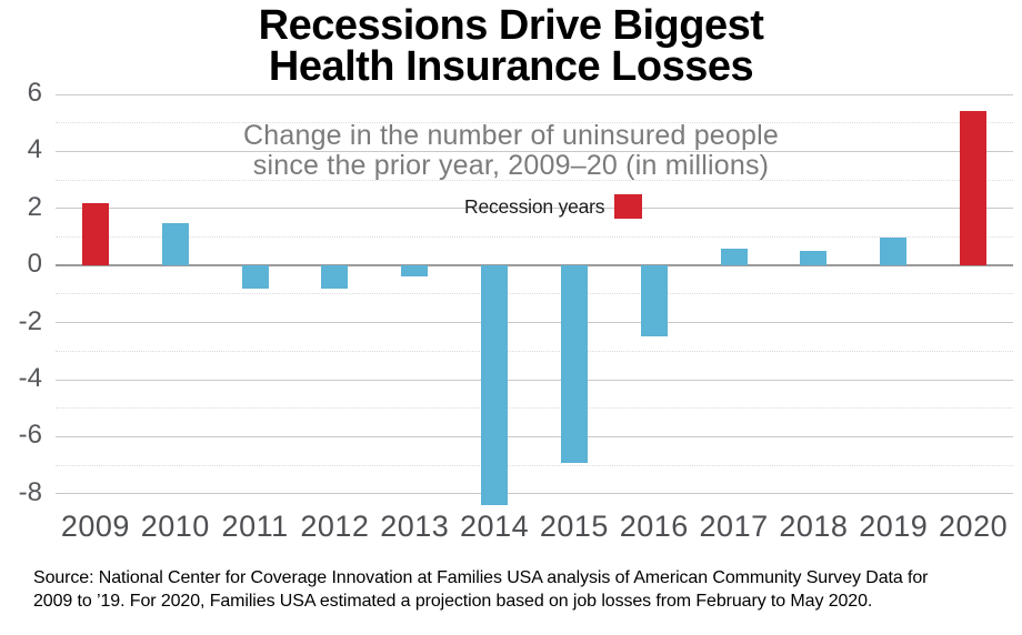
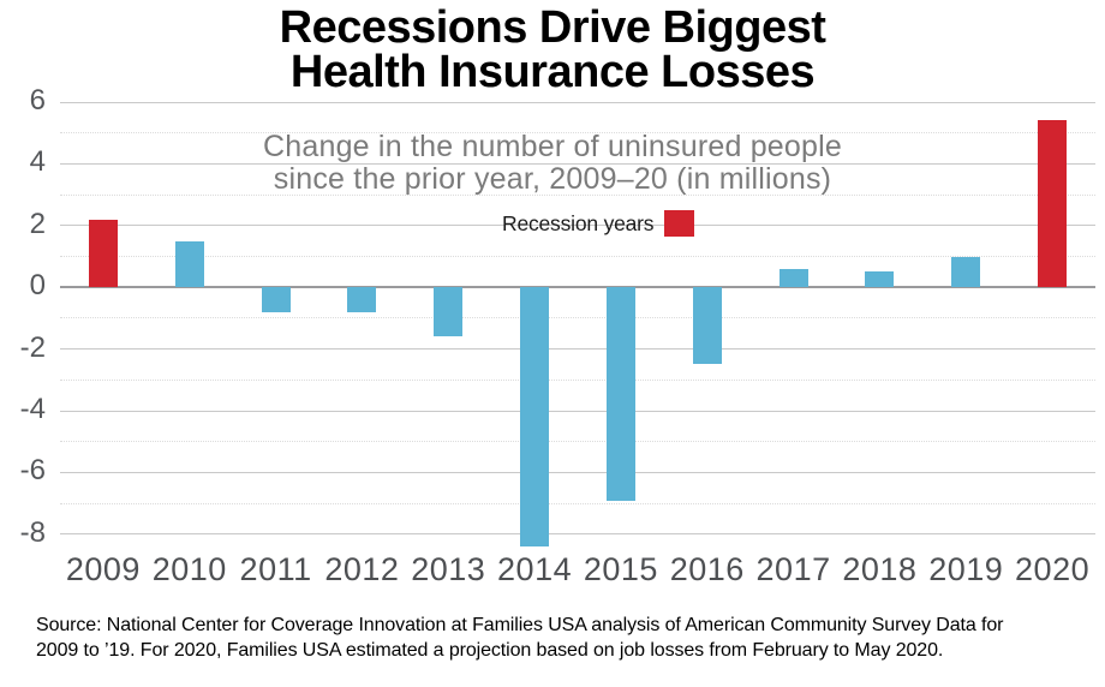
2013: -0.4 -> -1.6
